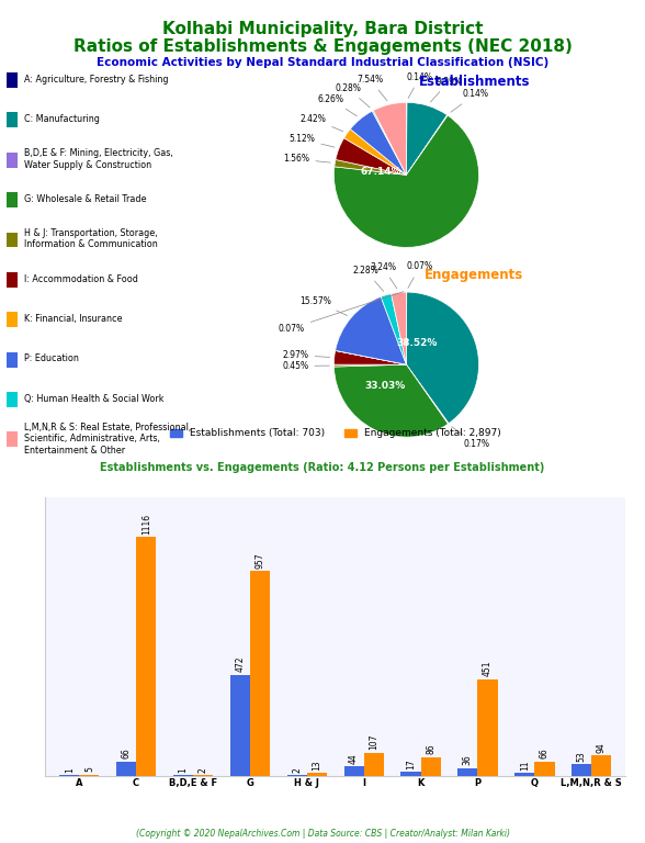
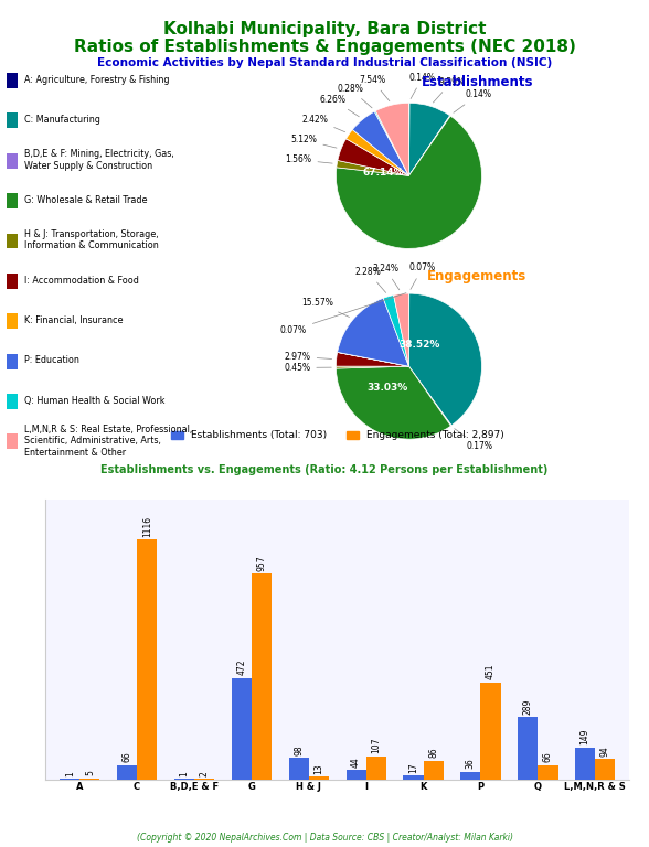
Establishments (Total: 703)/H & J: 2 -> 98
Establishments (Total: 703)/Q: 11 -> 289
Establishments (Total: 703)/L,M,N,R & S: 53 -> 149
